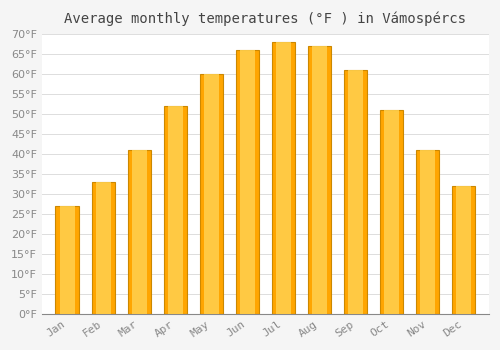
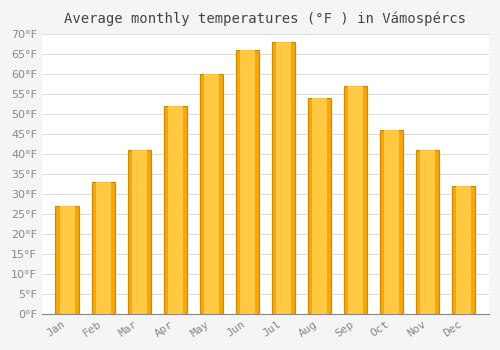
Aug: 67°F -> 54°F
Sep: 61°F -> 57°F
Oct: 51°F -> 46°F
